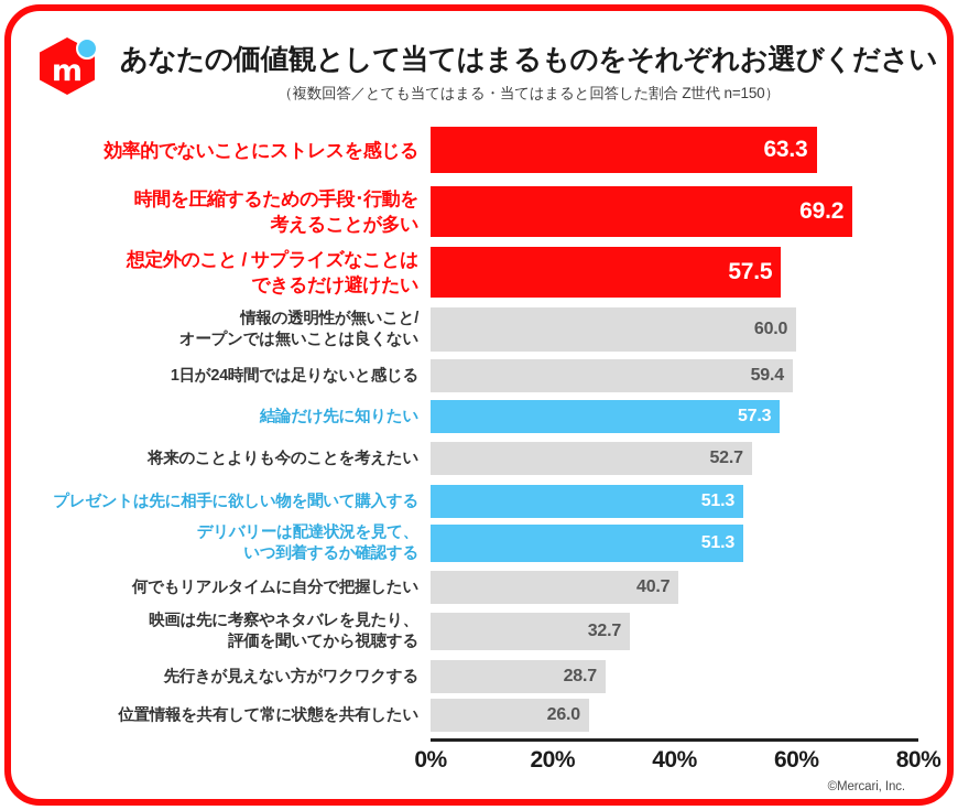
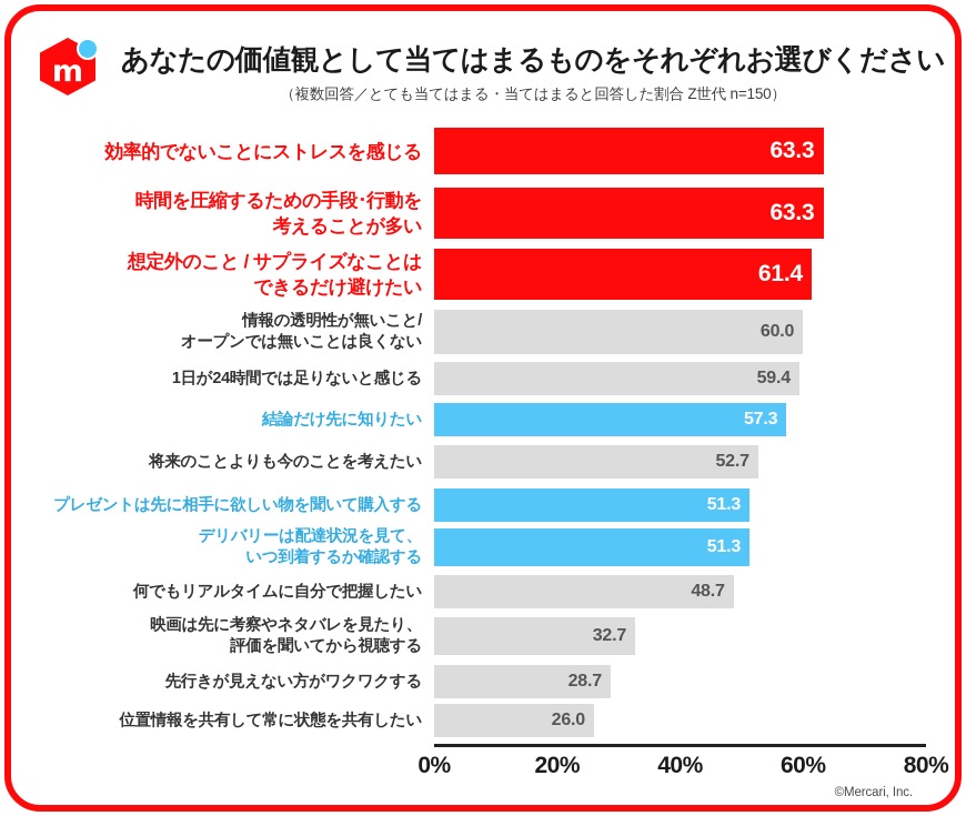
時間を圧縮するための手段･行動を 考えることが多い: 69.2 -> 63.3
想定外のこと / サプライズなことは できるだけ避けたい: 57.5 -> 61.4
何でもリアルタイムに自分で把握したい: 40.7 -> 48.7
